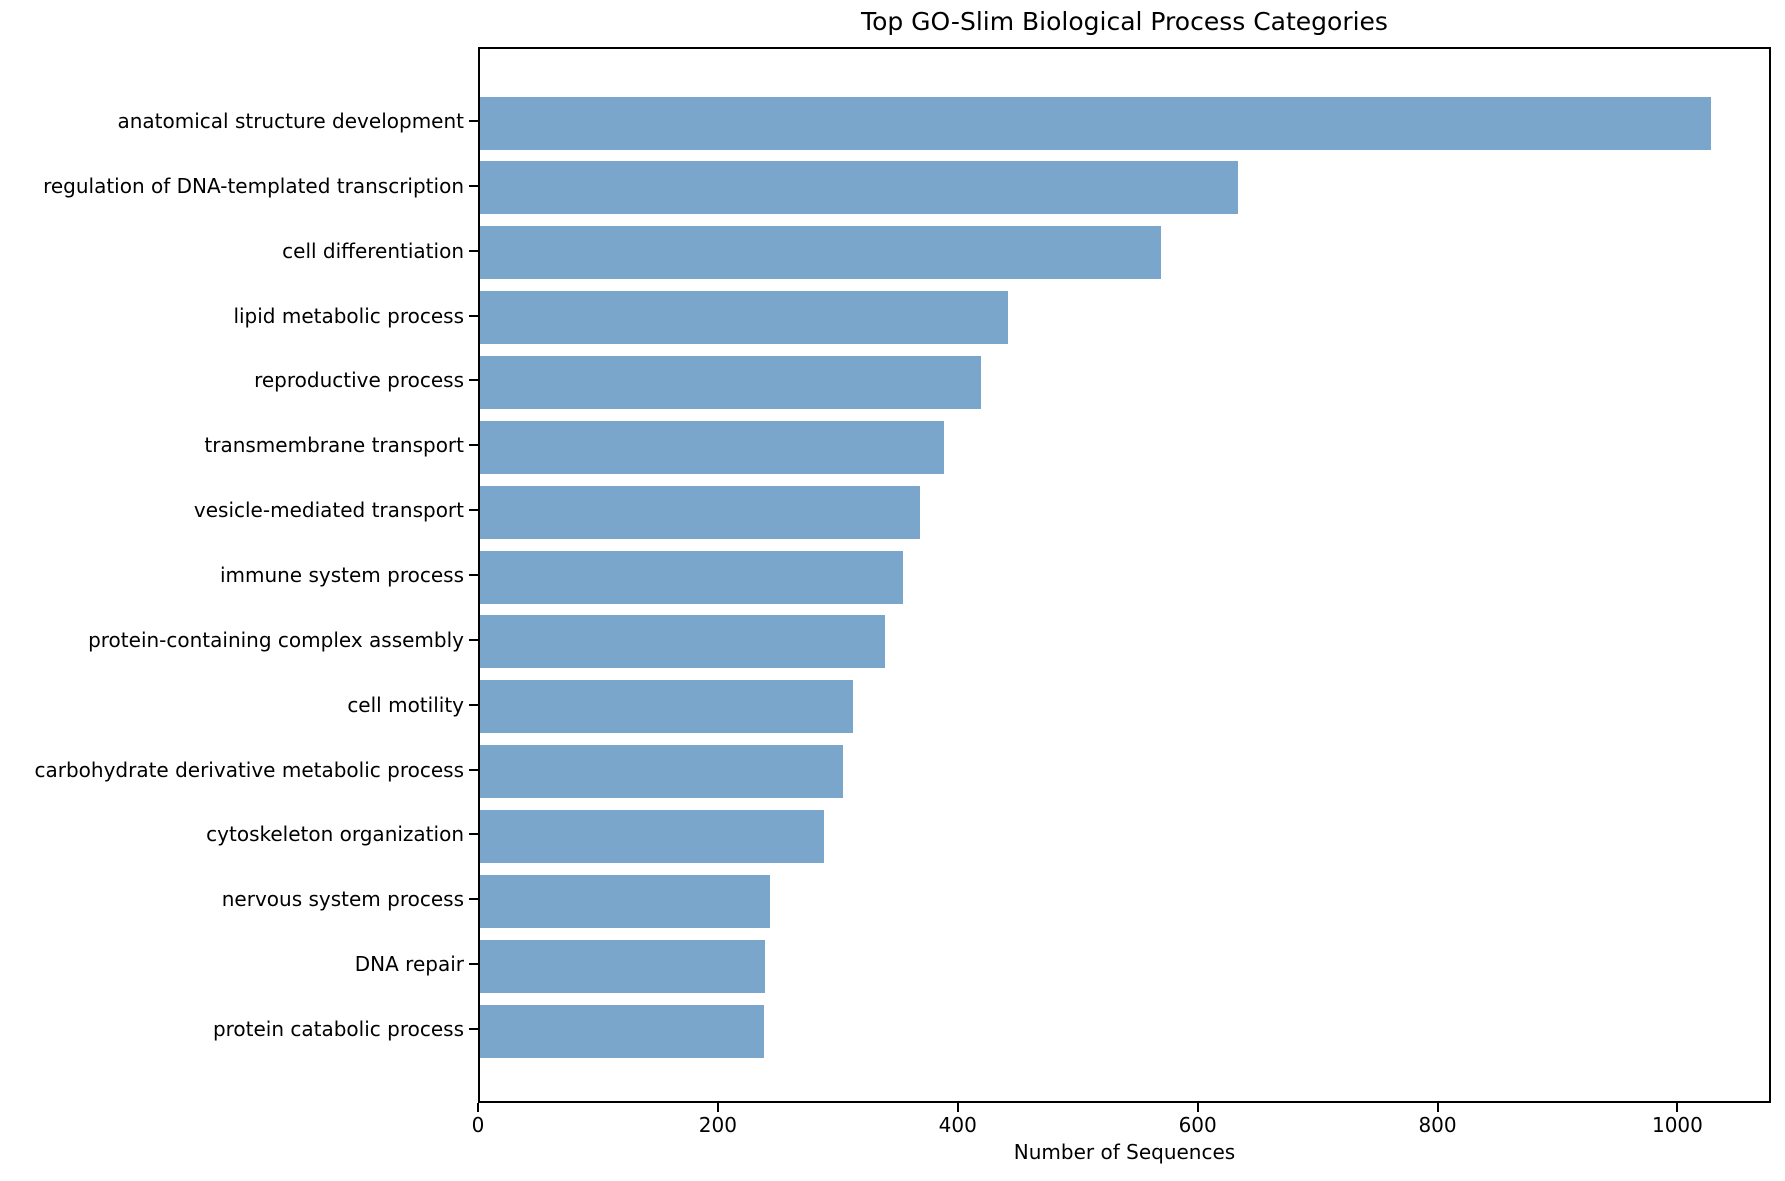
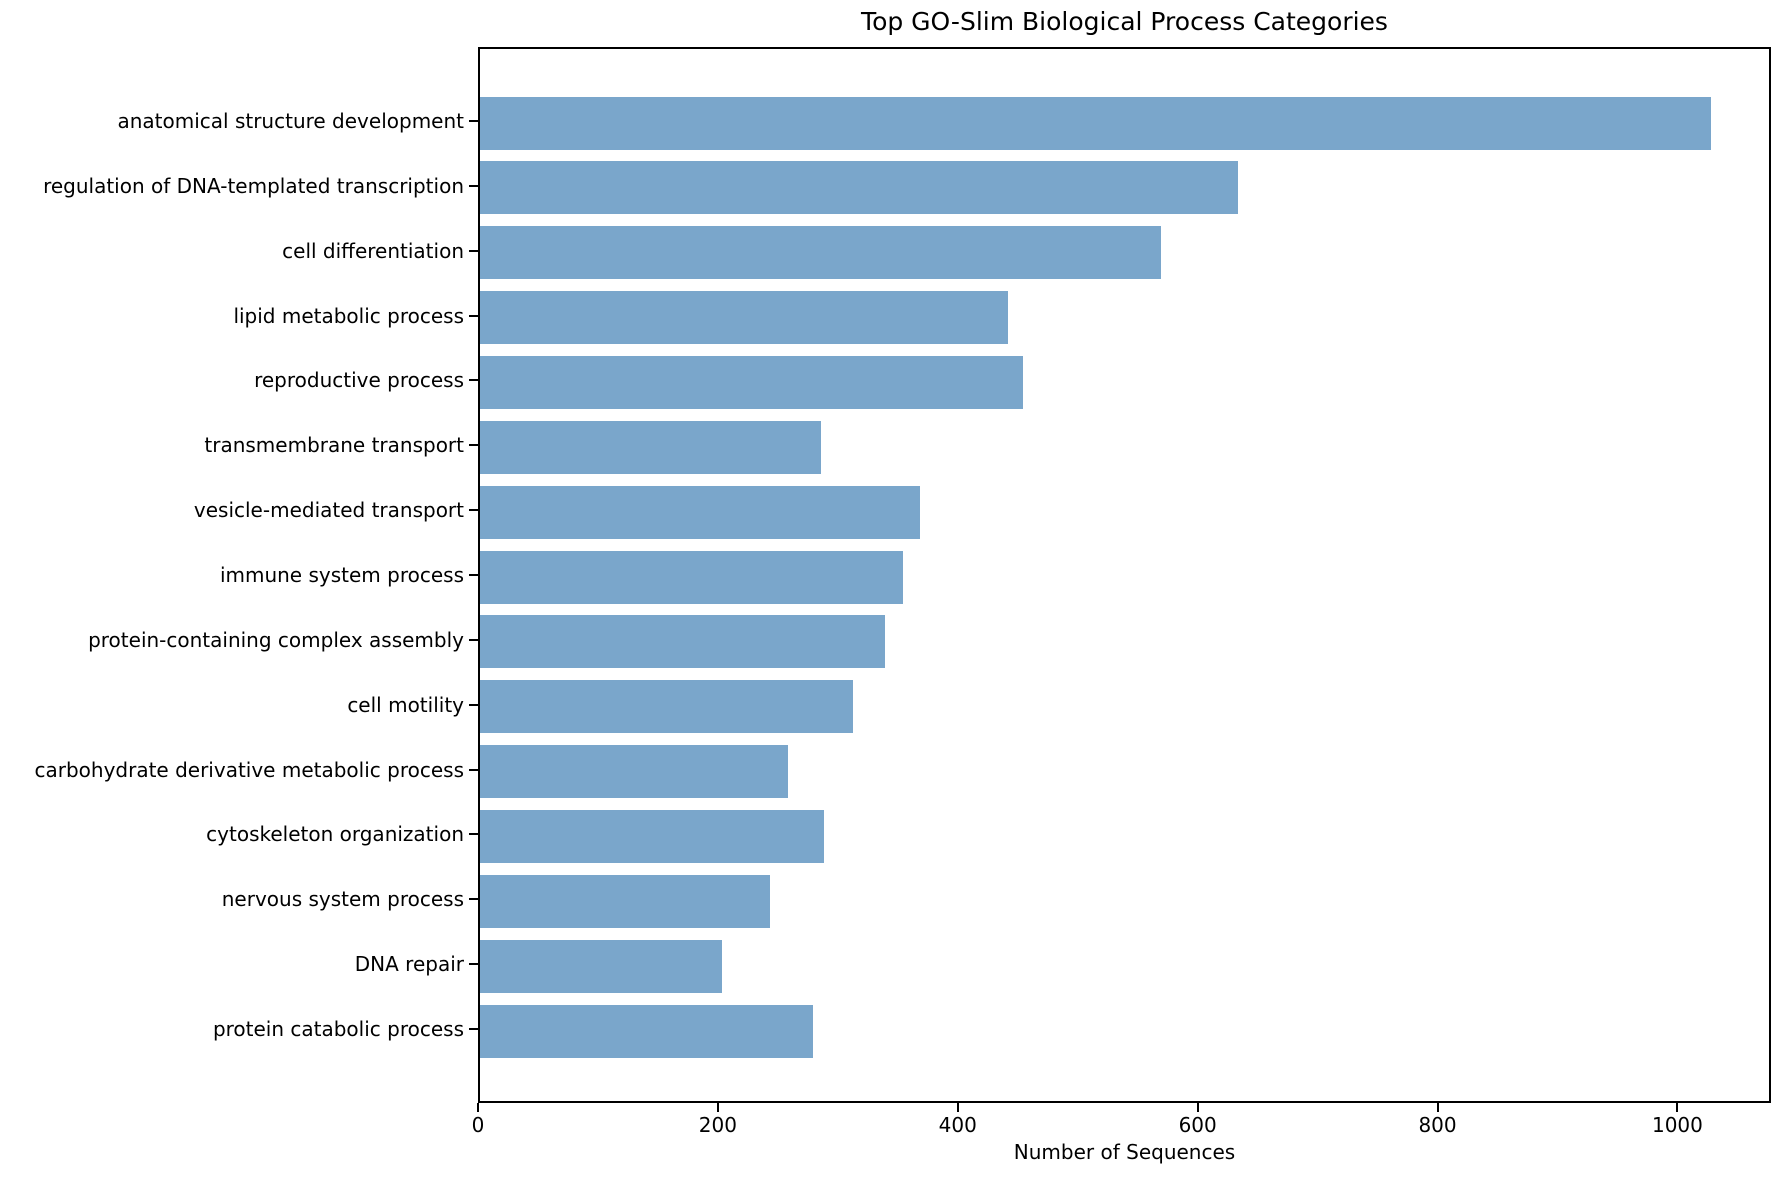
reproductive process: 418 -> 453
transmembrane transport: 387 -> 284
carbohydrate derivative metabolic process: 303 -> 257
DNA repair: 238 -> 202
protein catabolic process: 237 -> 278
